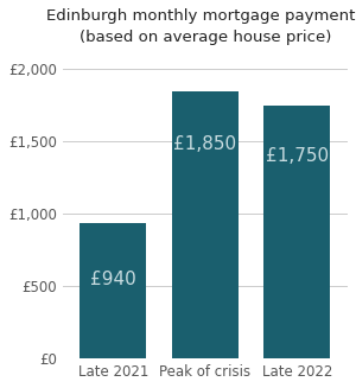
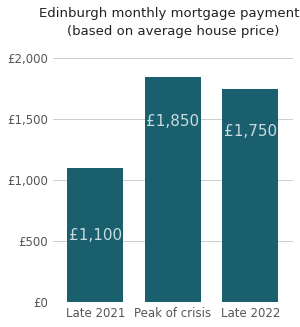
Late 2021: £940 -> £1,100
